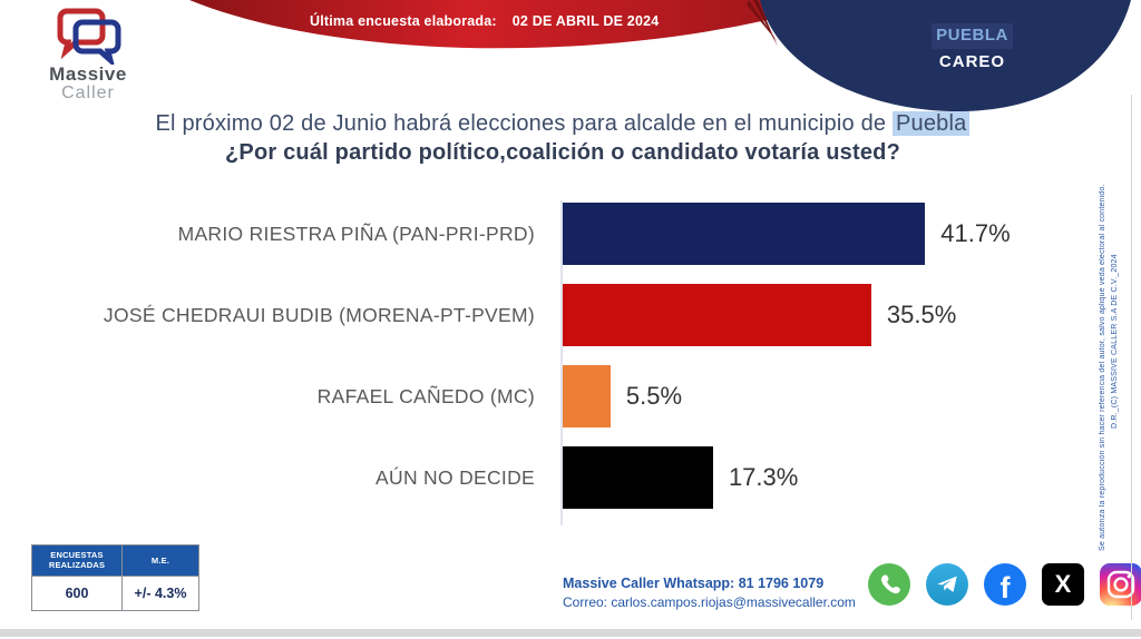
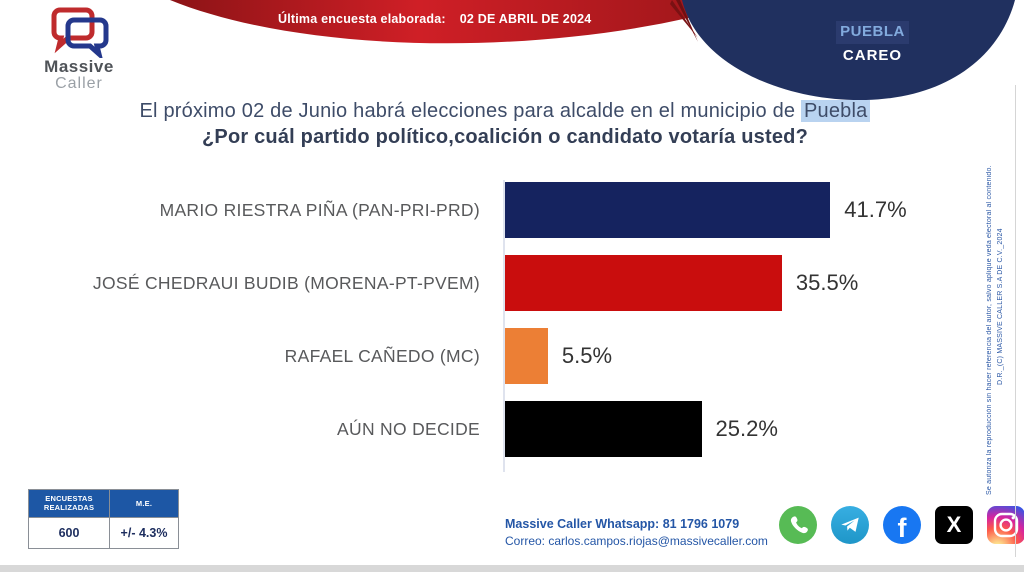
AÚN NO DECIDE: 17.3% -> 25.2%
